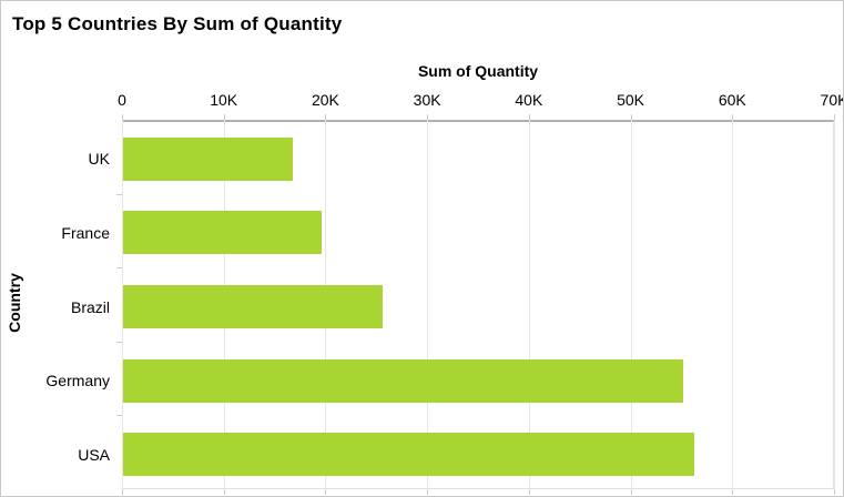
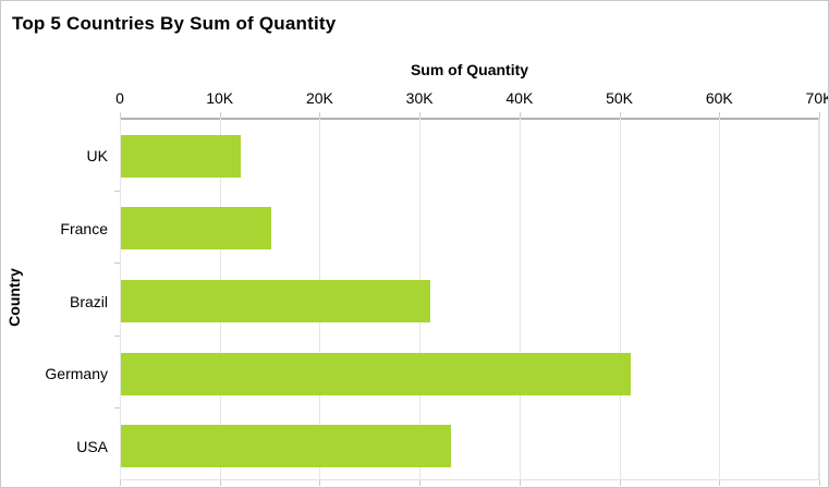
UK: 17K -> 12K
France: 20K -> 15K
Brazil: 26K -> 31K
Germany: 55K -> 51K
USA: 56K -> 33K
